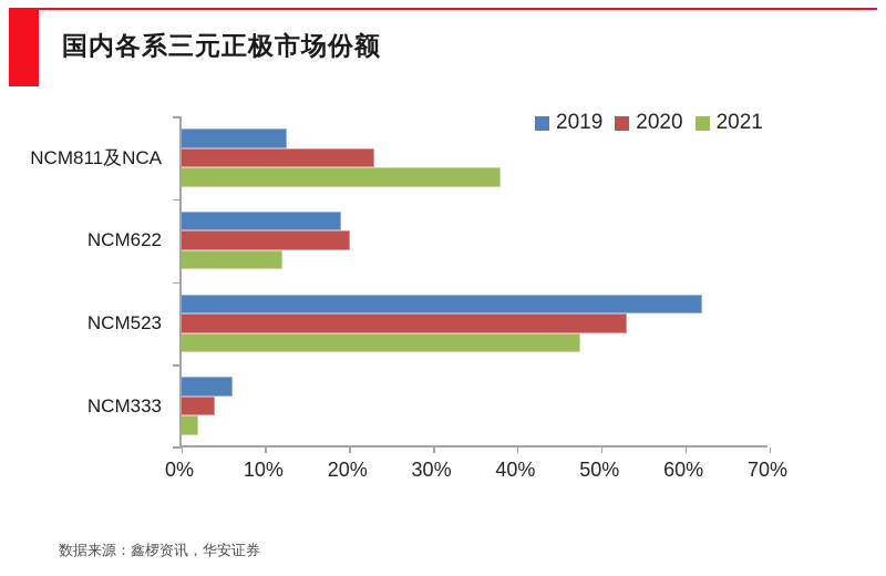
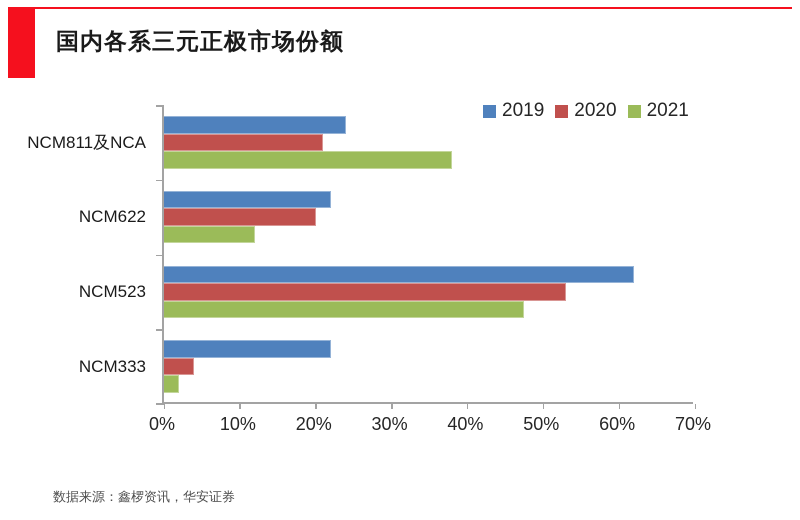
2019/NCM811及NCA: 12% -> 24%
2020/NCM811及NCA: 23% -> 21%
2019/NCM622: 19% -> 22%
2019/NCM333: 6% -> 22%
